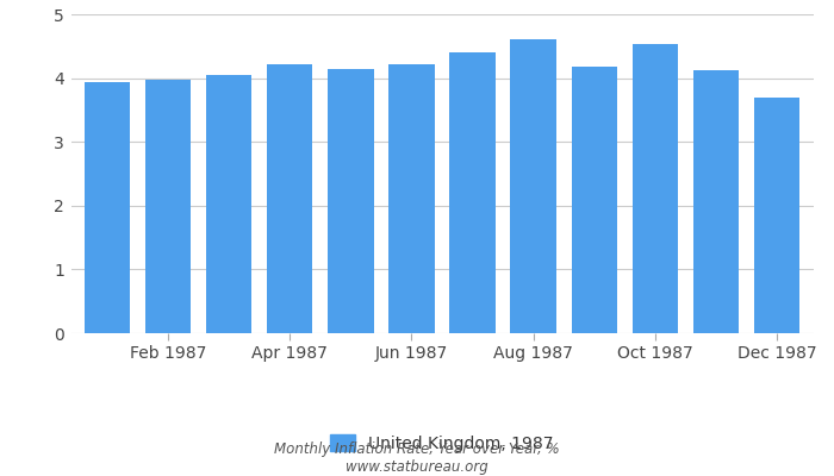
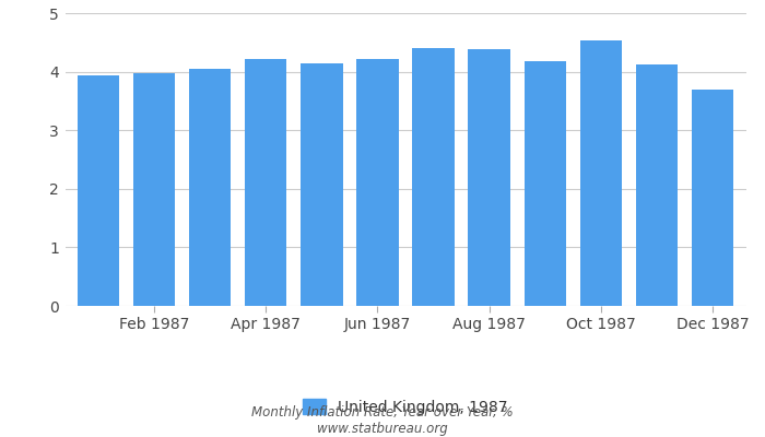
Aug 1987: 4.60 -> 4.39
